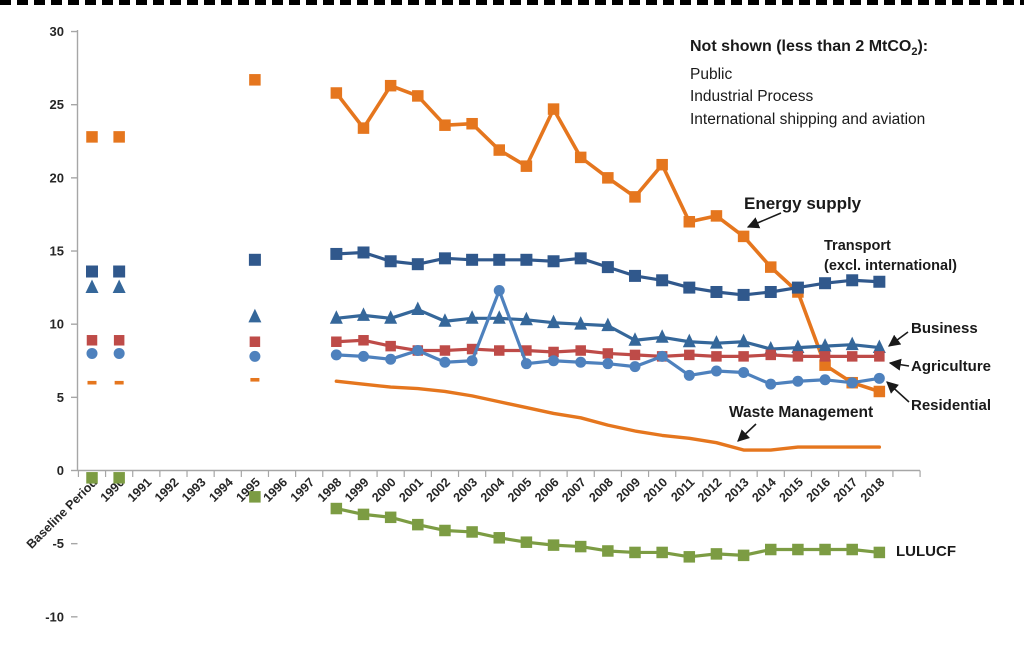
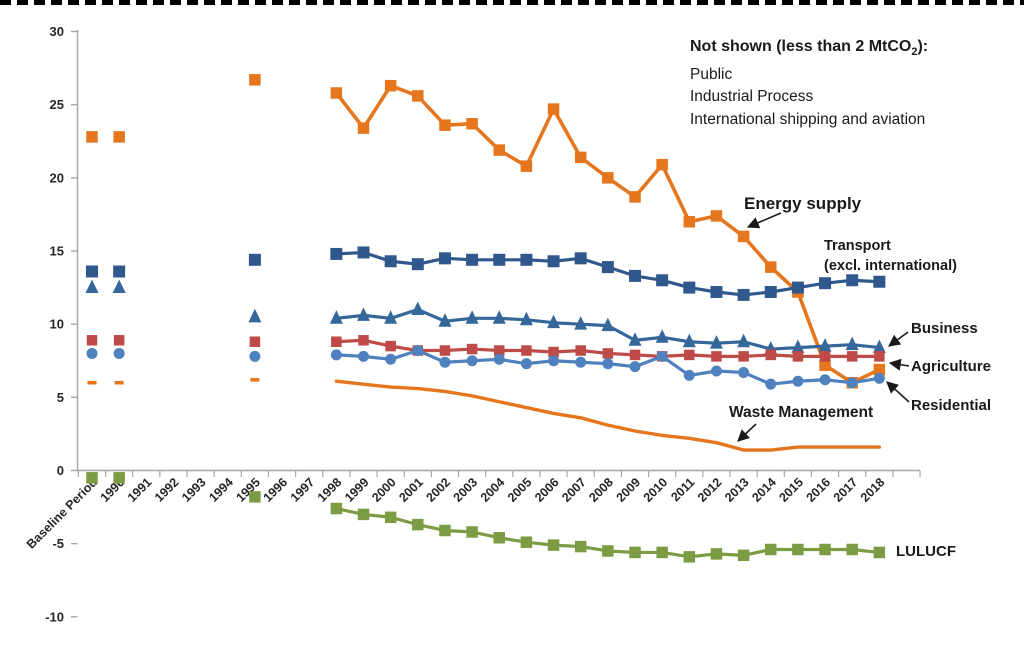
Residential/2004: 12.3 -> 7.6
Energy supply/2018: 5.4 -> 6.9
